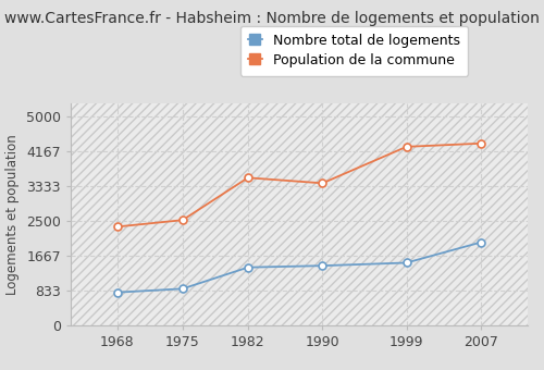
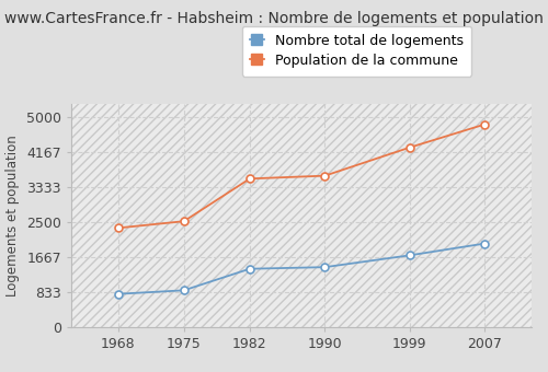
Population de la commune/1990: 3400 -> 3600
Nombre total de logements/1999: 1500 -> 1710
Population de la commune/2007: 4350 -> 4820
